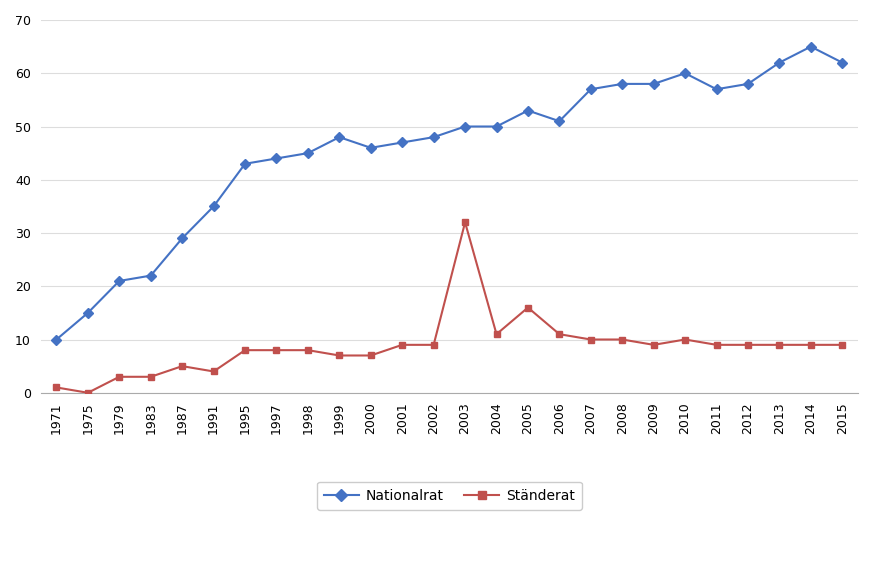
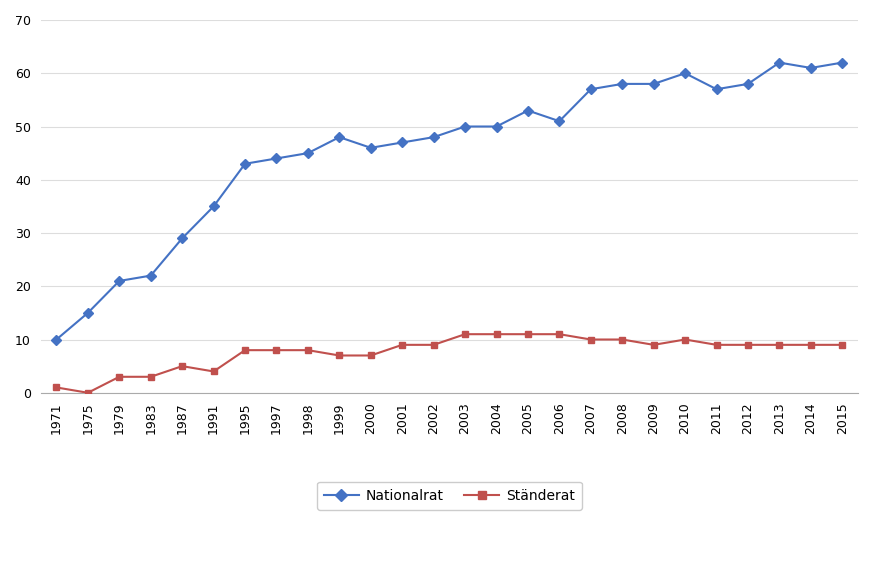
Ständerat/2003: 32 -> 11
Ständerat/2005: 16 -> 11
Nationalrat/2014: 65 -> 61
